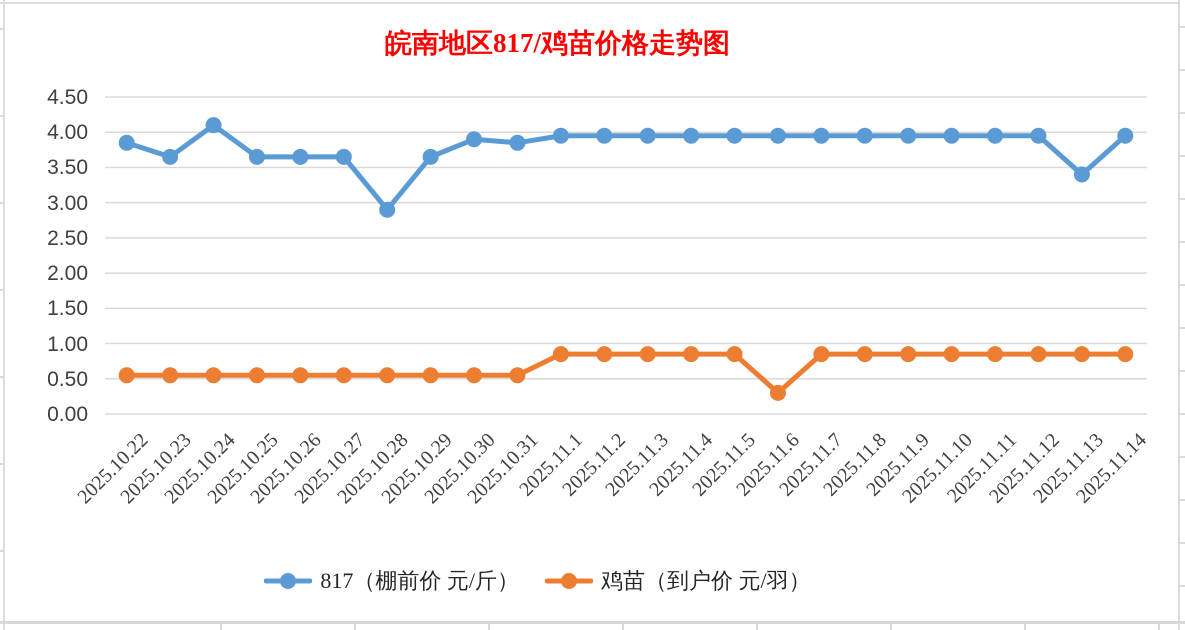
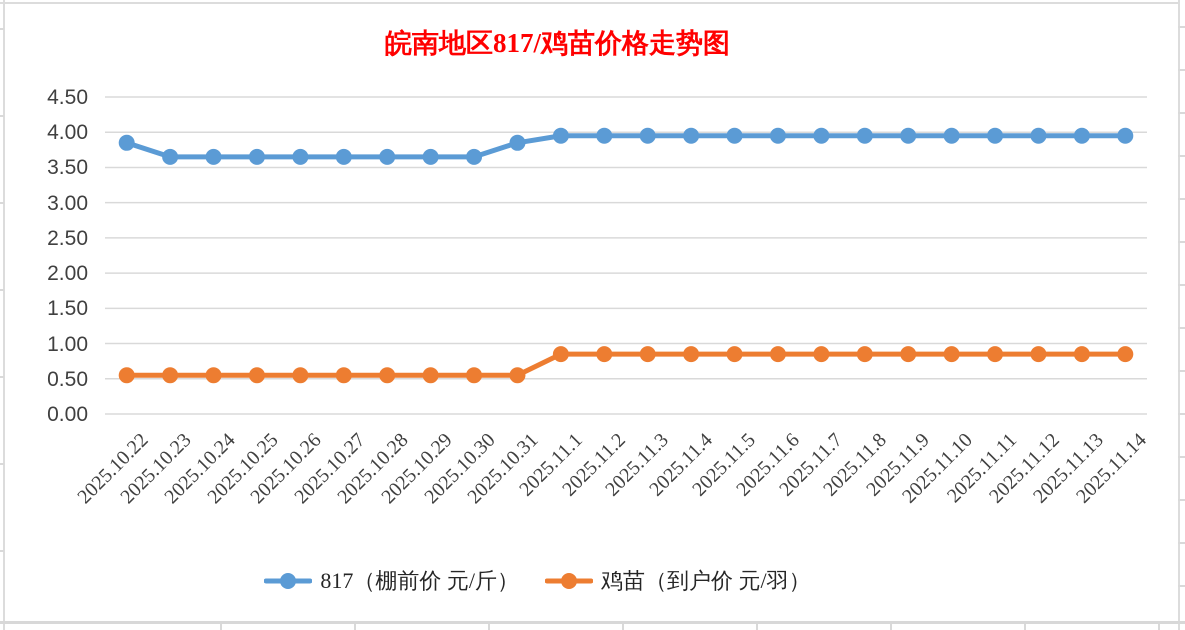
817（棚前价 元/斤）/2025.10.24: 4.1 -> 3.6
817（棚前价 元/斤）/2025.10.28: 2.9 -> 3.6
817（棚前价 元/斤）/2025.10.30: 3.9 -> 3.6
鸡苗（到户价 元/羽）/2025.11.6: 0.3 -> 0.8
817（棚前价 元/斤）/2025.11.13: 3.4 -> 4.0
